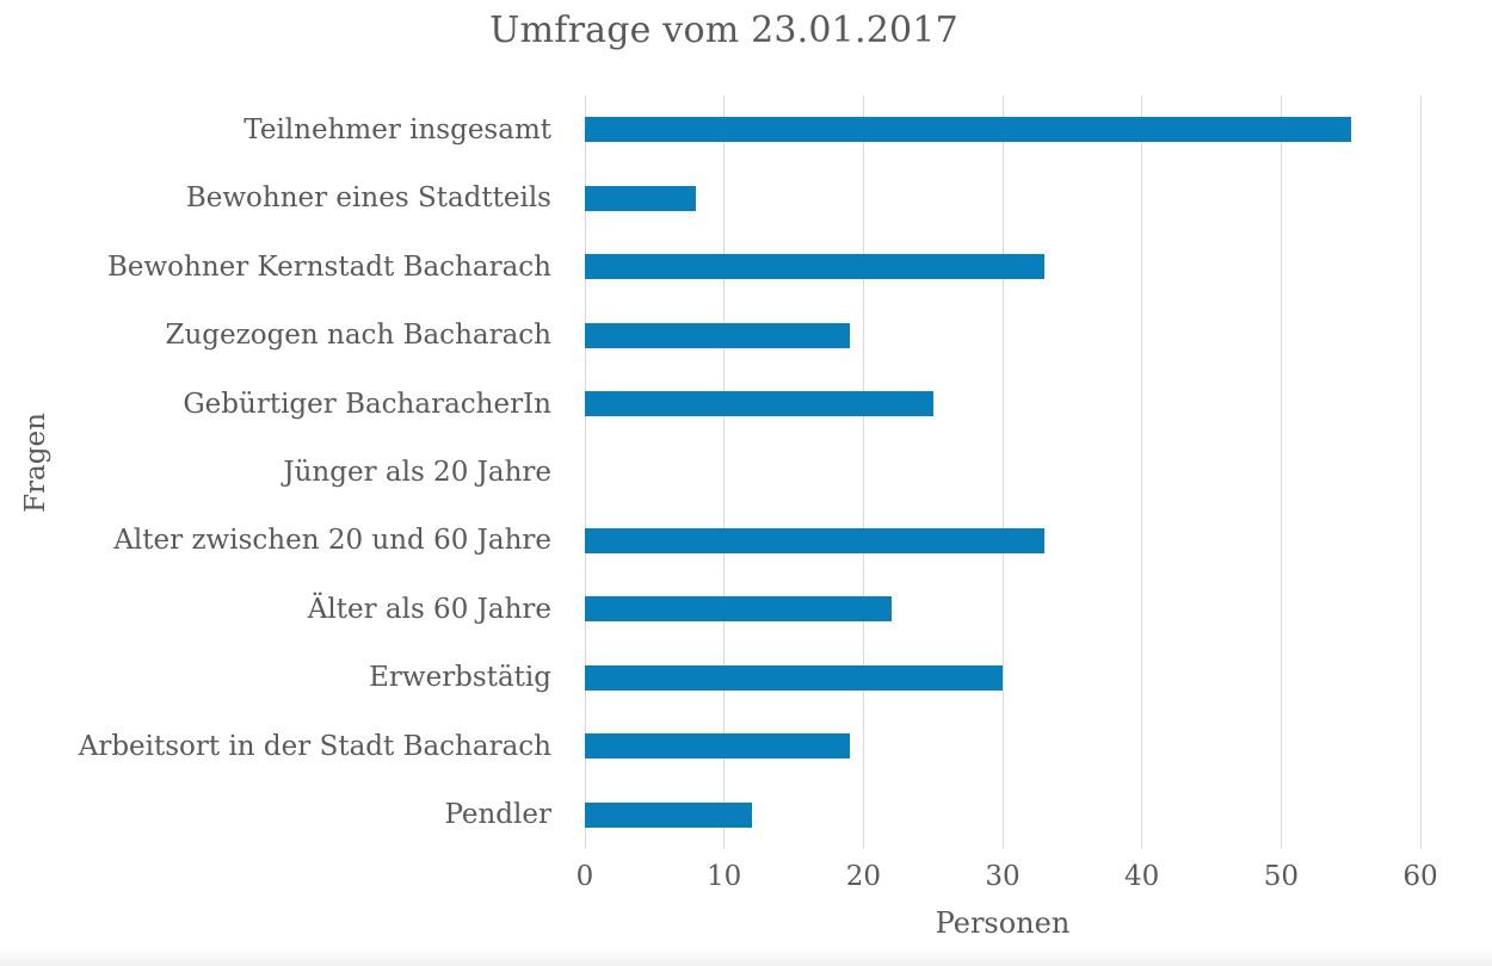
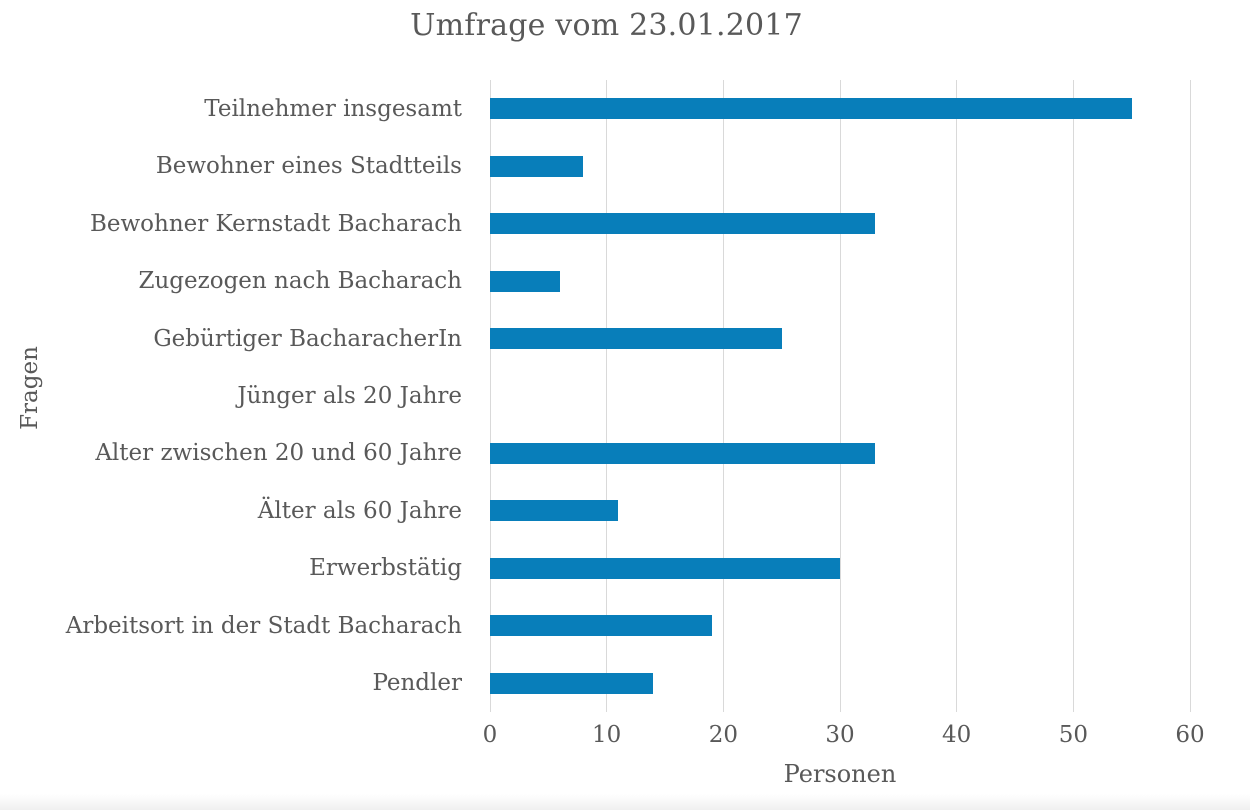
Zugezogen nach Bacharach: 19 -> 6
Älter als 60 Jahre: 22 -> 11
Pendler: 12 -> 14
